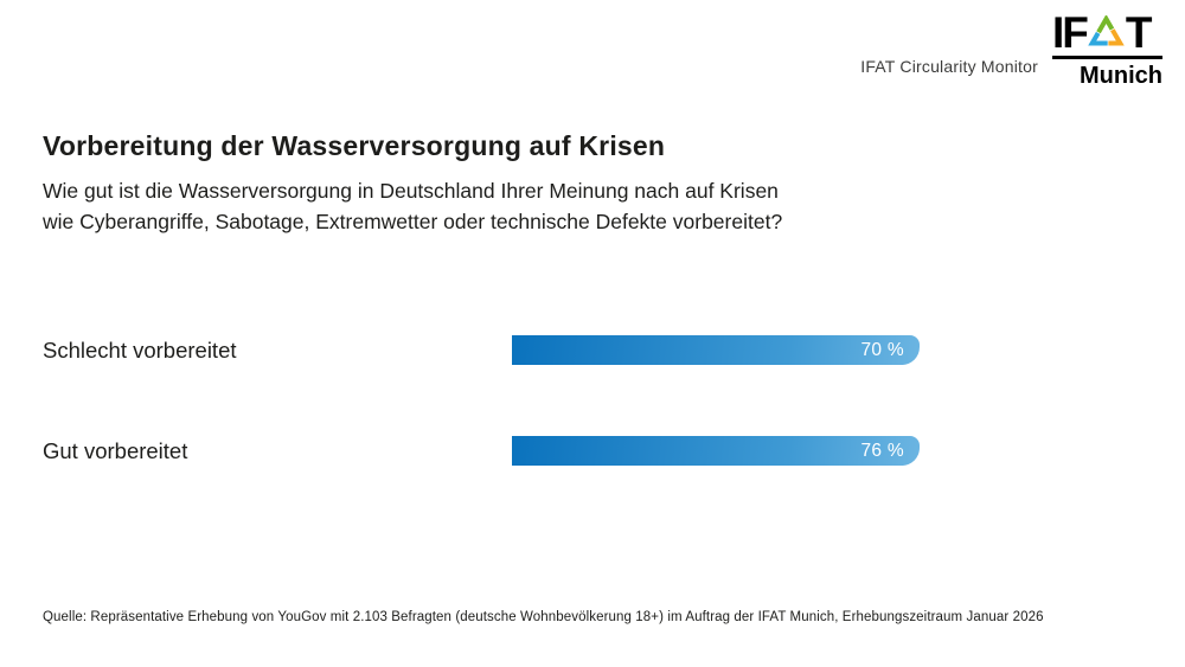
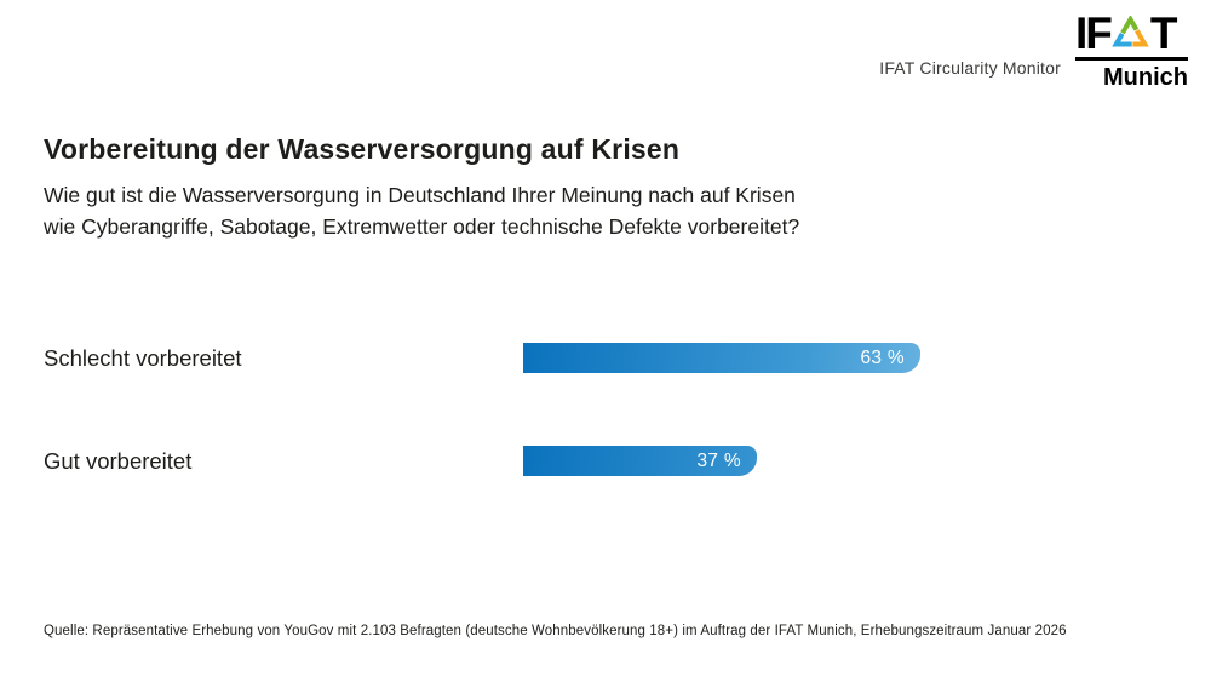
Schlecht vorbereitet: 70 -> 63
Gut vorbereitet: 76 -> 37
